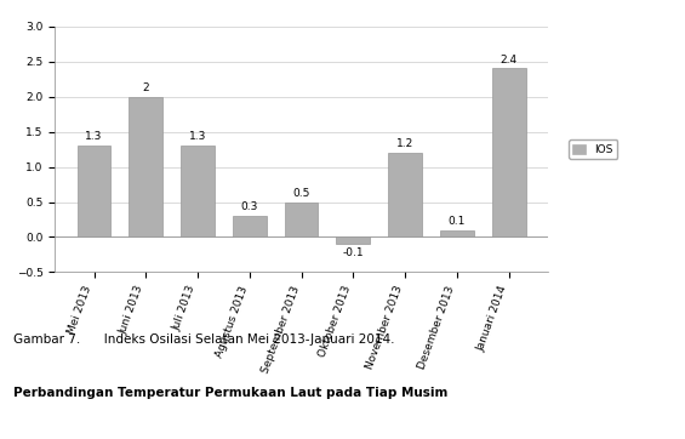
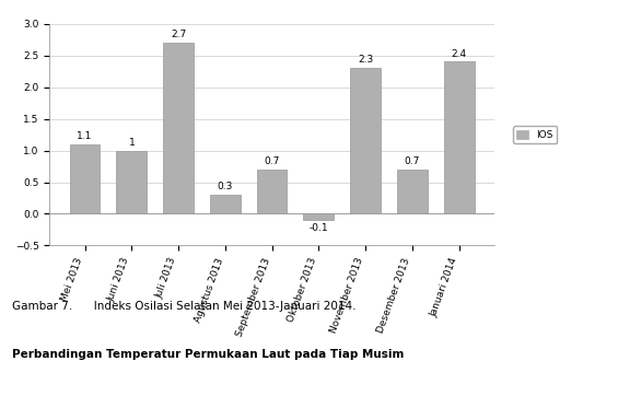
Mei 2013: 1.3 -> 1.1
Juni 2013: 2 -> 1
Juli 2013: 1.3 -> 2.7
September 2013: 0.5 -> 0.7
November 2013: 1.2 -> 2.3
Desember 2013: 0.1 -> 0.7
